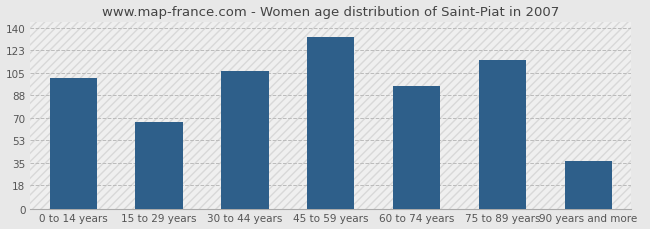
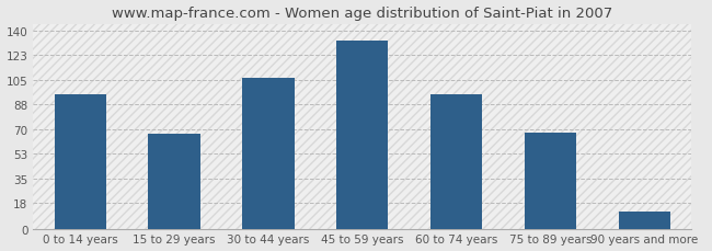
0 to 14 years: 101 -> 95
75 to 89 years: 115 -> 68
90 years and more: 37 -> 12
